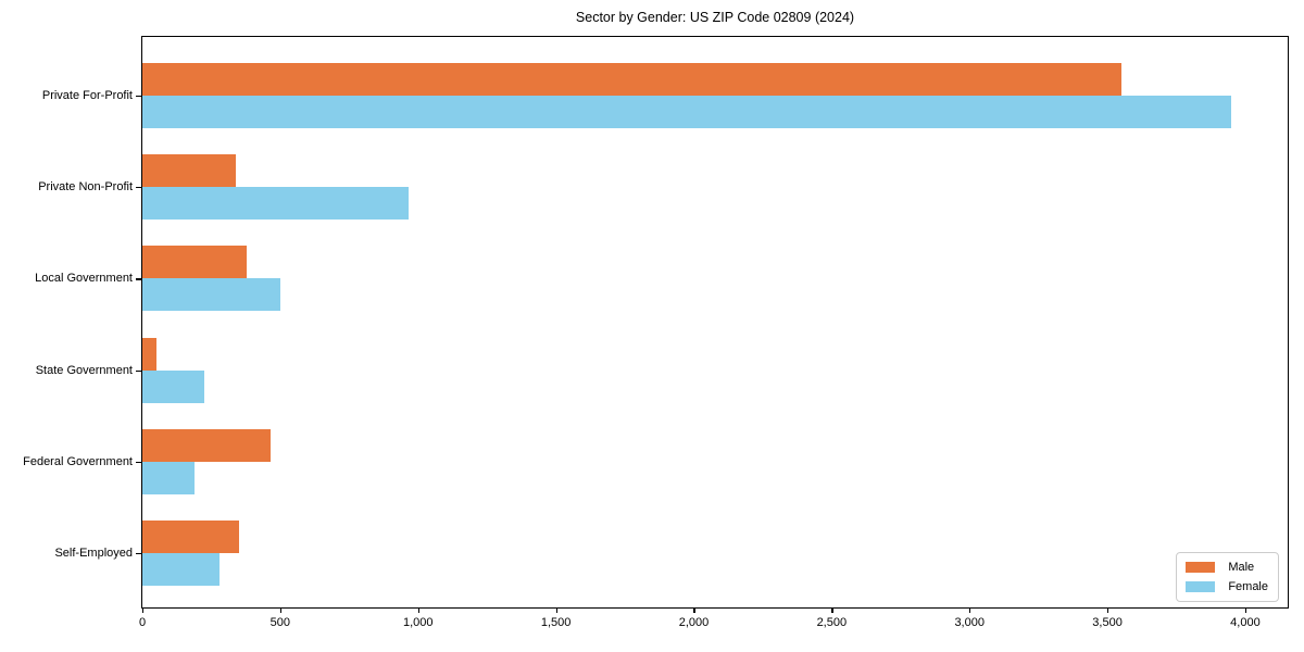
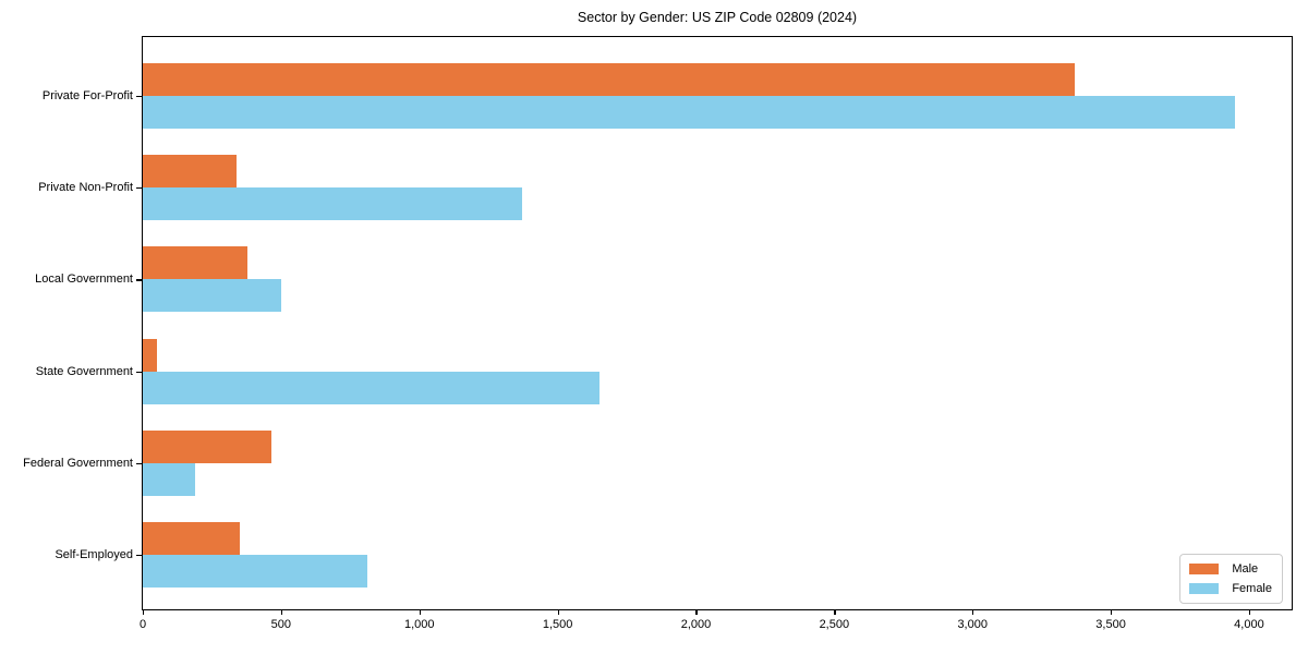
Male/Private For-Profit: 3550 -> 3370
Female/Private Non-Profit: 960 -> 1370
Female/State Government: 220 -> 1650
Female/Self-Employed: 280 -> 810
